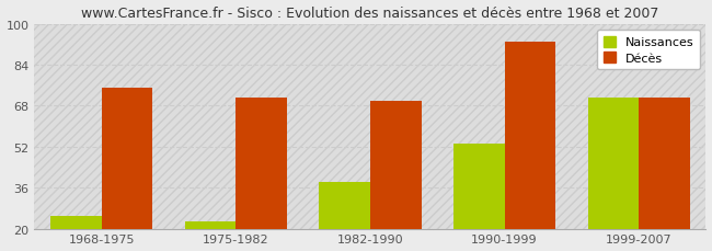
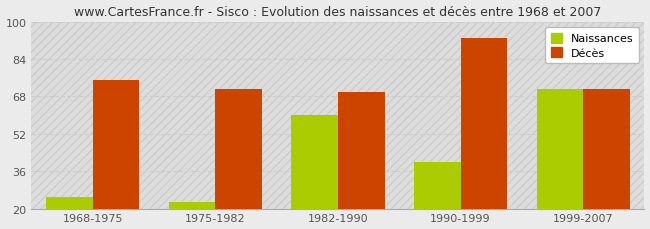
Naissances/1982-1990: 38 -> 60
Naissances/1990-1999: 53 -> 40
